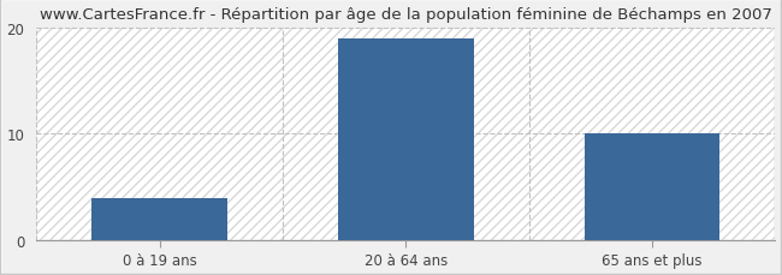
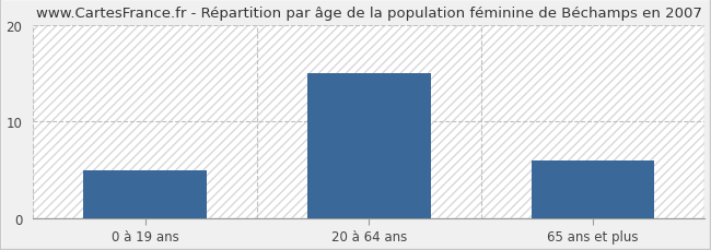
0 à 19 ans: 4 -> 5
20 à 64 ans: 19 -> 15
65 ans et plus: 10 -> 6
